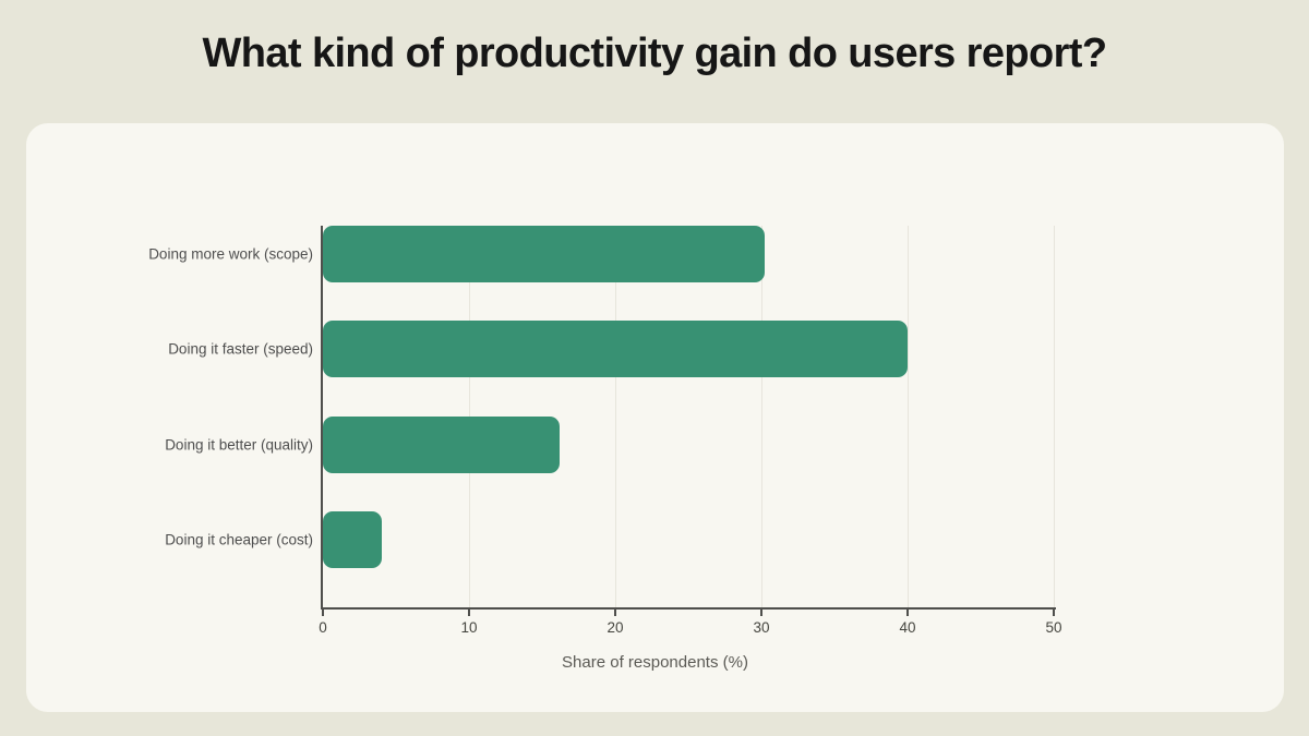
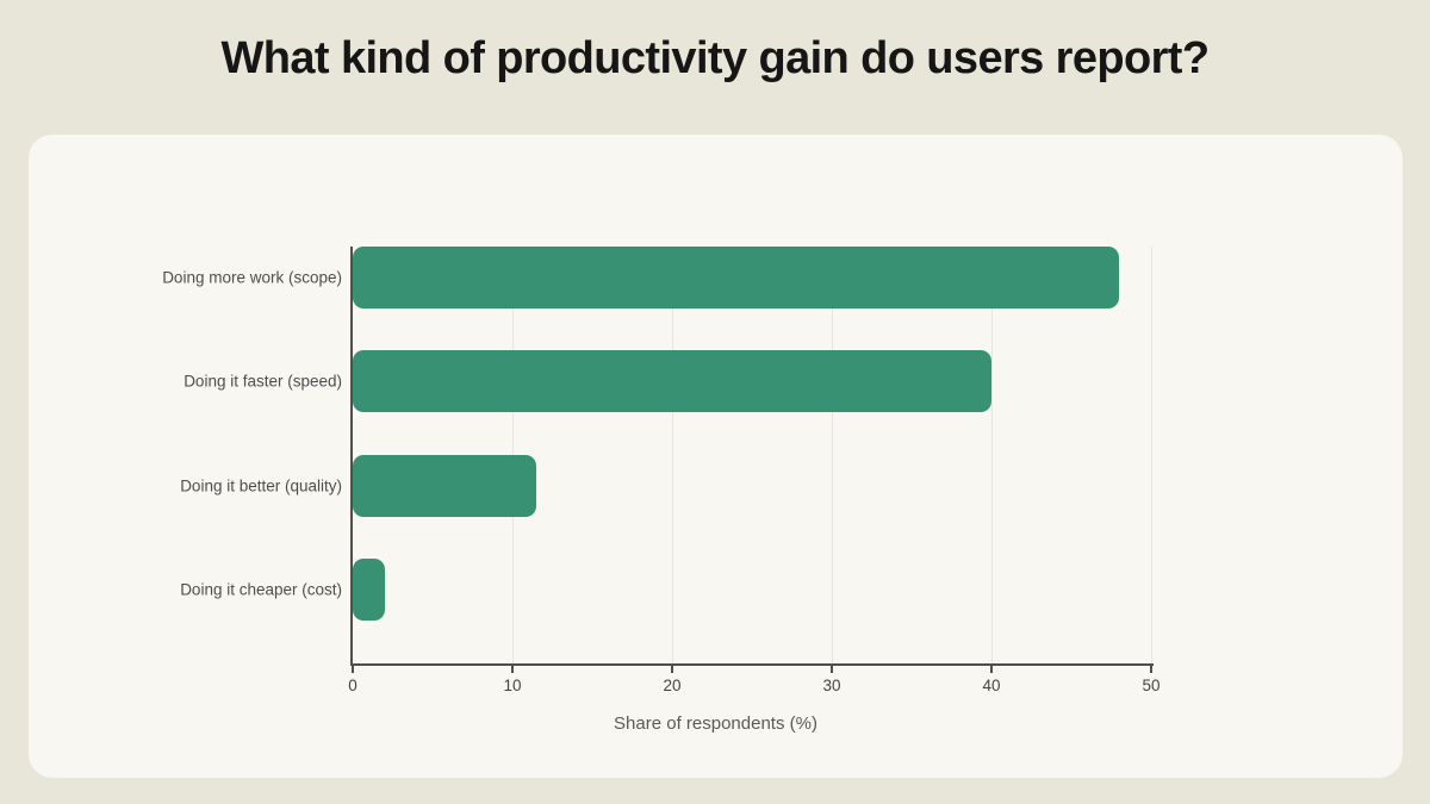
Doing more work (scope): 30.2 -> 48.0
Doing it better (quality): 16.2 -> 11.5
Doing it cheaper (cost): 4.0 -> 2.0
